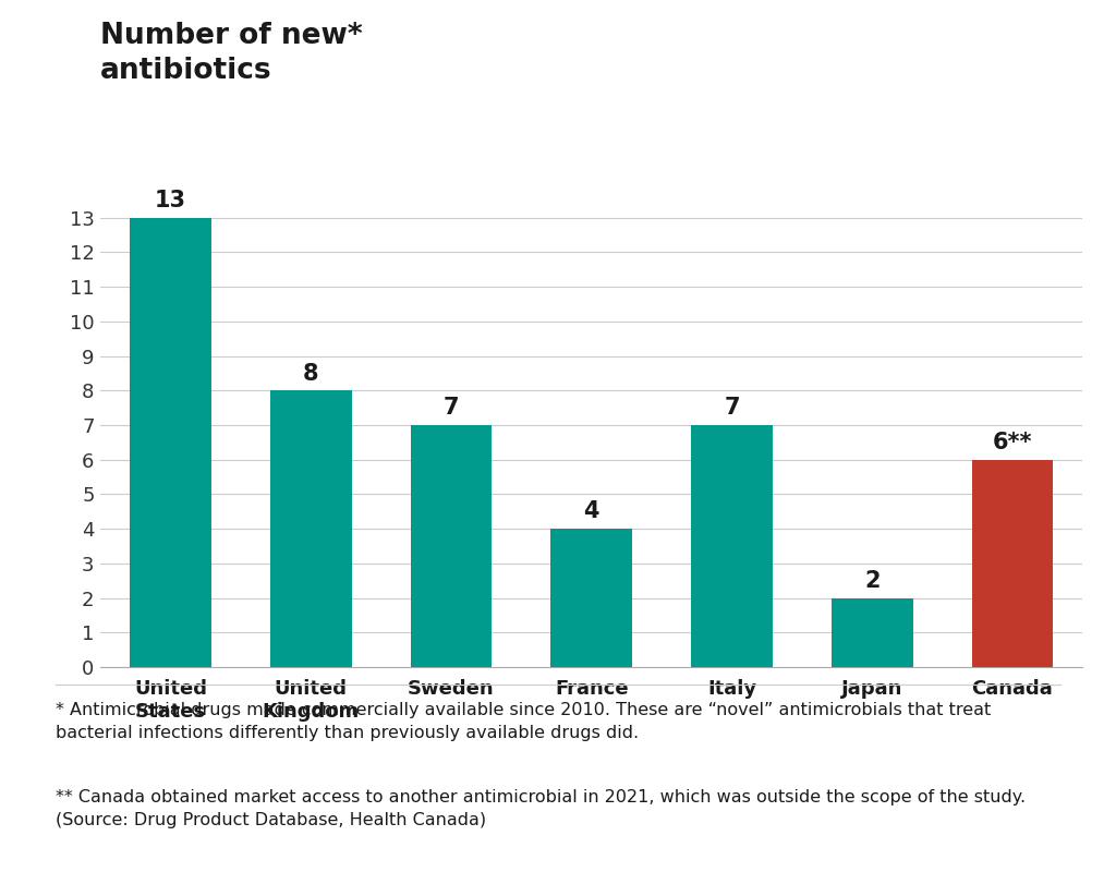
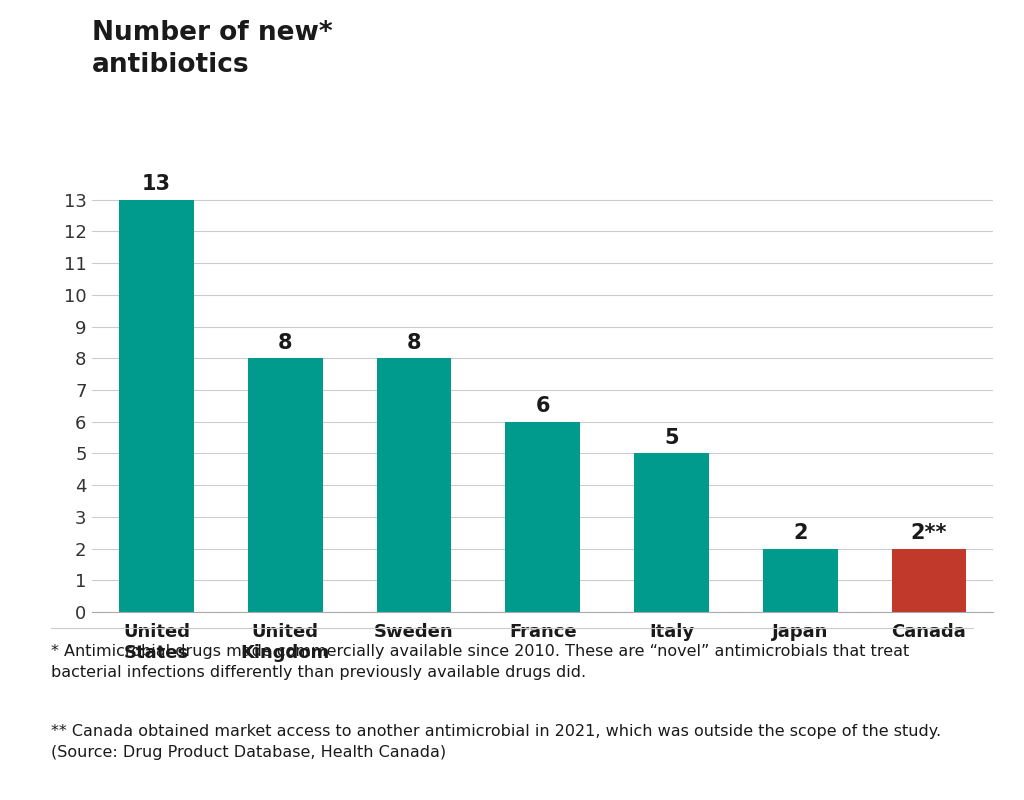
Sweden: 7 -> 8
France: 4 -> 6
Italy: 7 -> 5
Canada: 6** -> 2**
